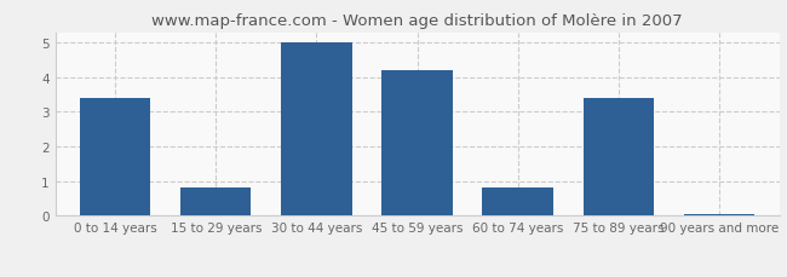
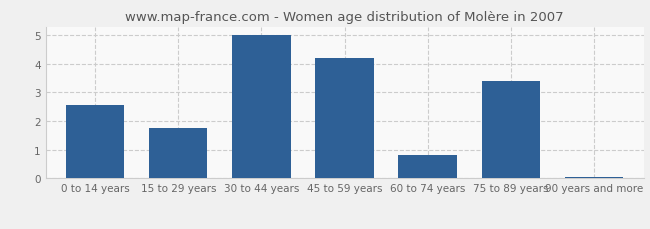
0 to 14 years: 3.40 -> 2.55
15 to 29 years: 0.80 -> 1.75
